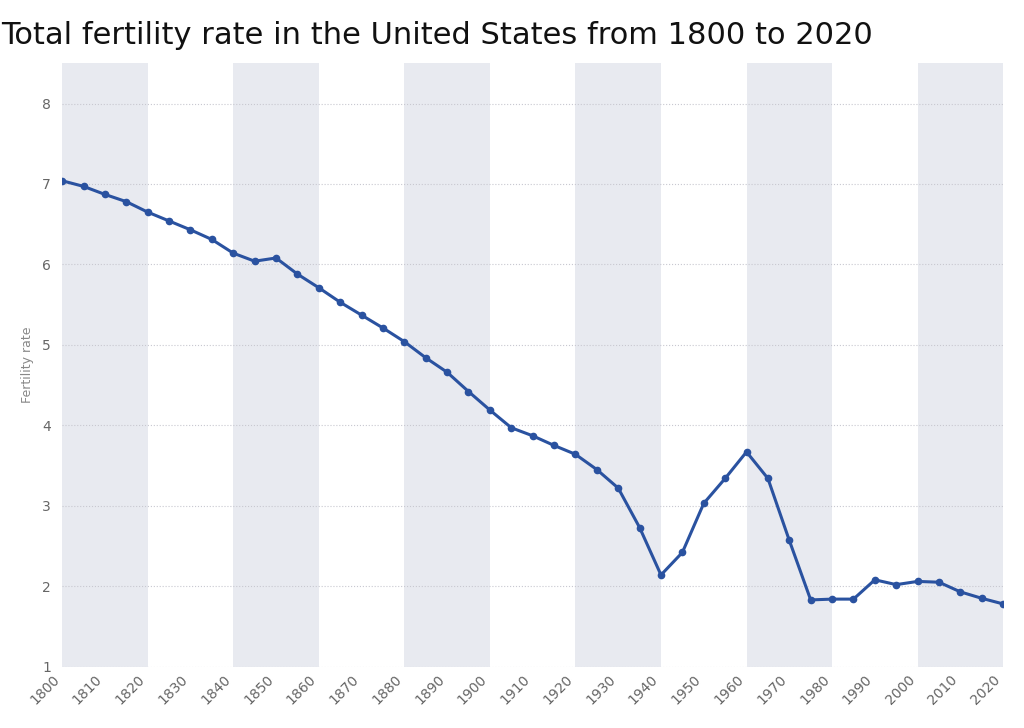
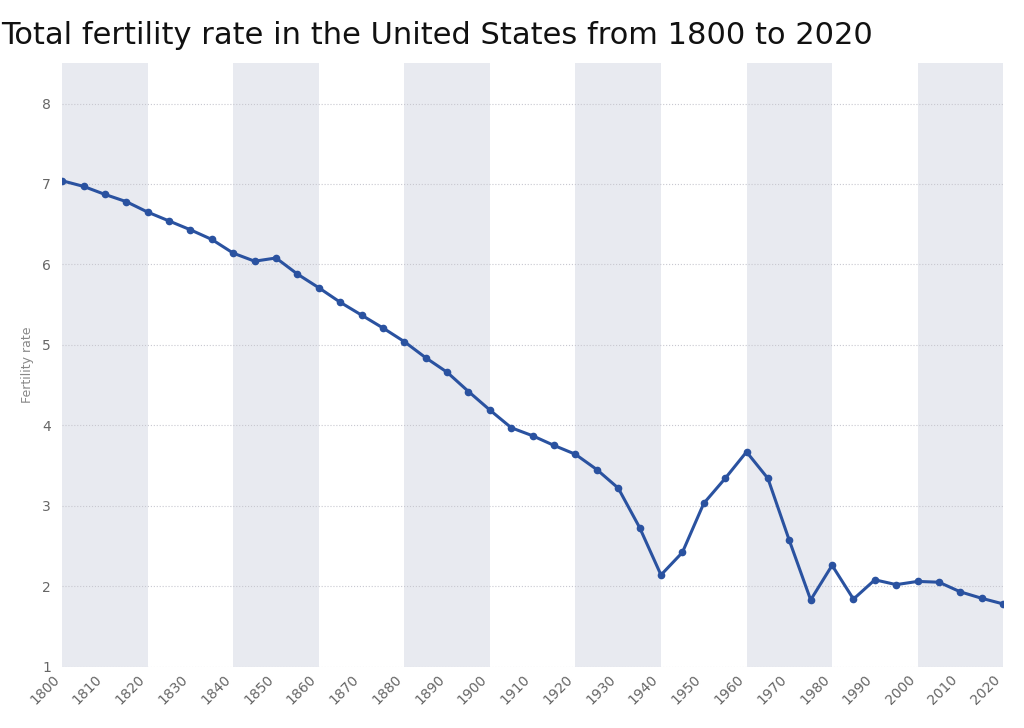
1980: 1.84 -> 2.26
